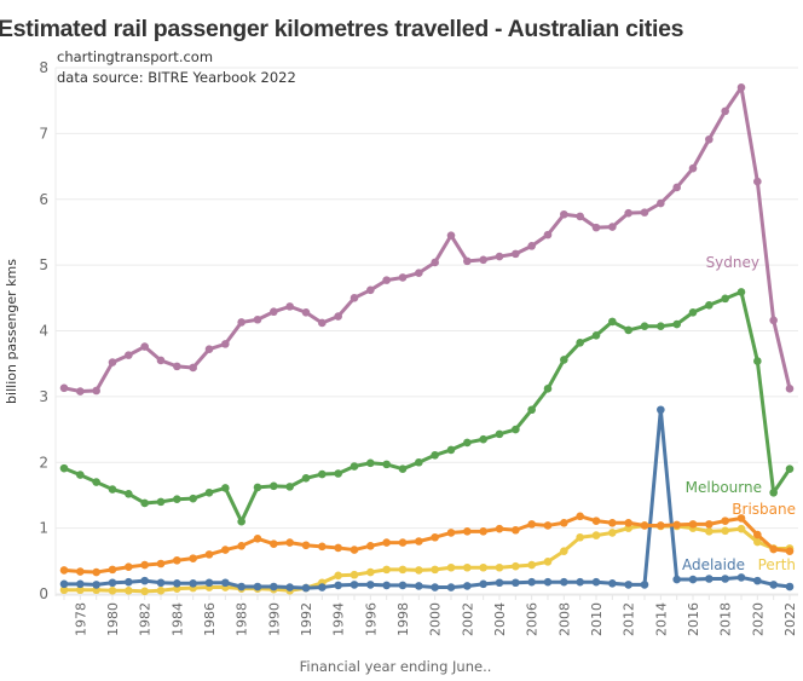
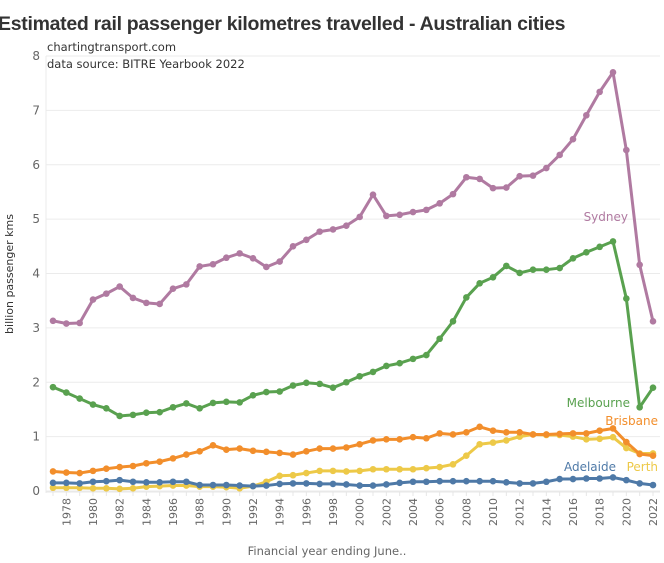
Melbourne/1988: 1.1 -> 1.5
Adelaide/2014: 2.8 -> 0.2
